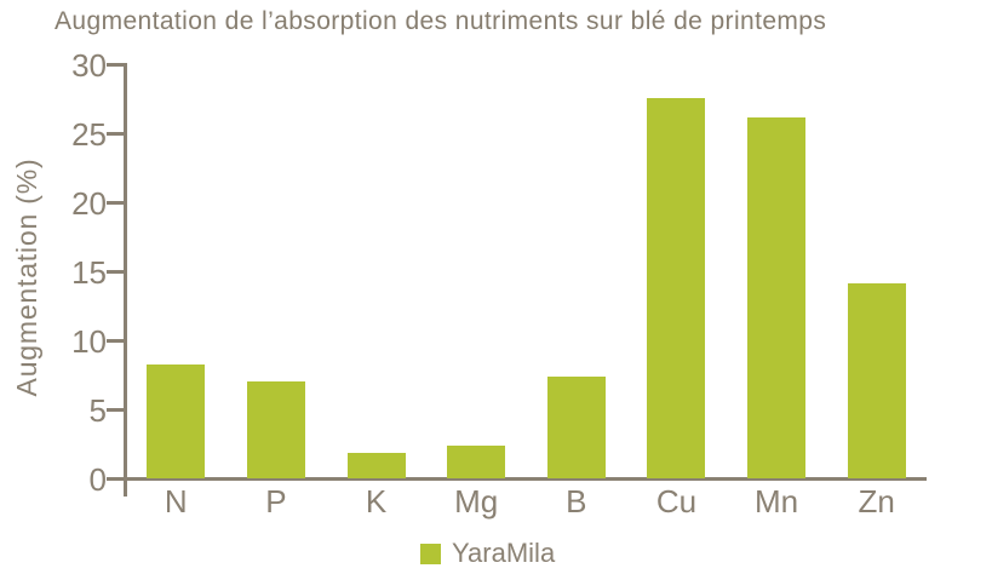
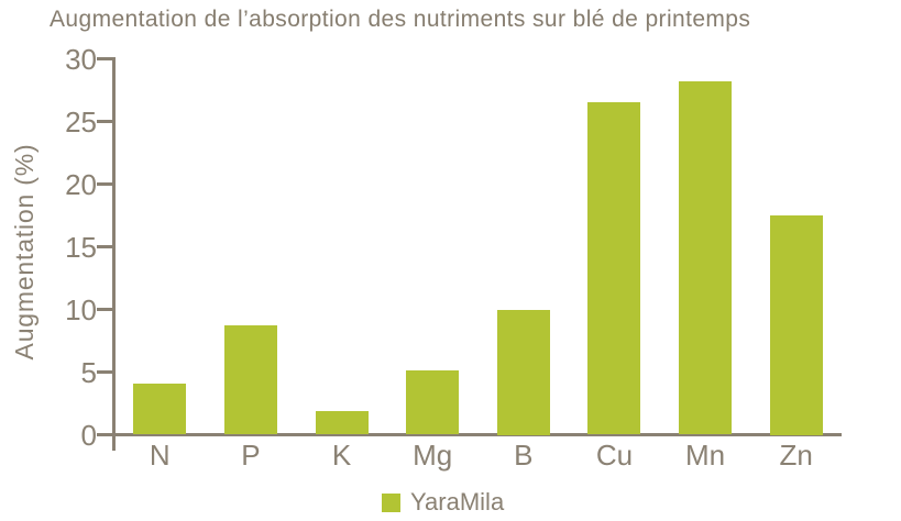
N: 8.3 -> 4.1
P: 7.1 -> 8.7
Mg: 2.4 -> 5.1
B: 7.4 -> 10.0
Cu: 27.6 -> 26.5
Mn: 26.2 -> 28.2
Zn: 14.2 -> 17.5
